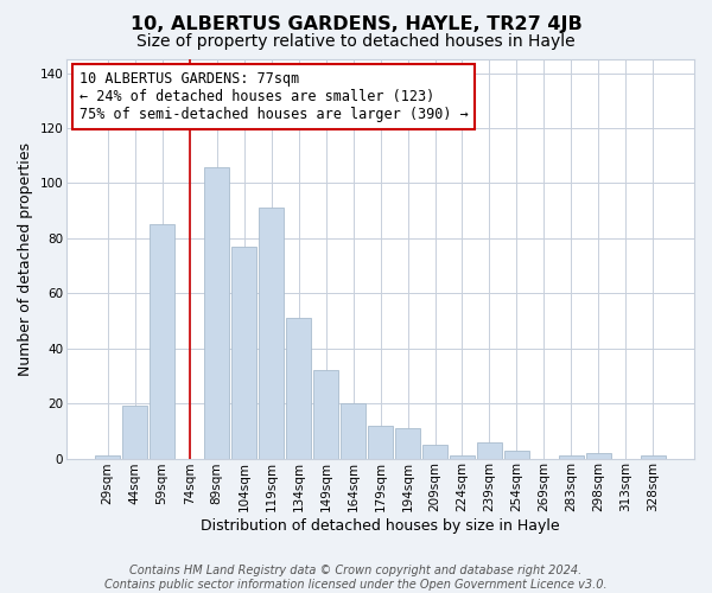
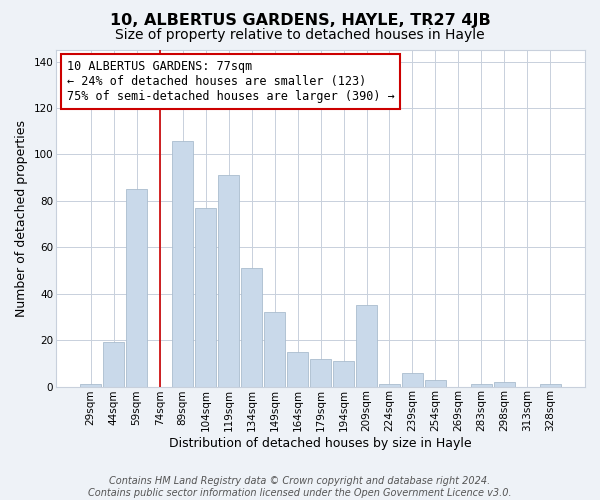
164sqm: 20 -> 15
209sqm: 5 -> 35
